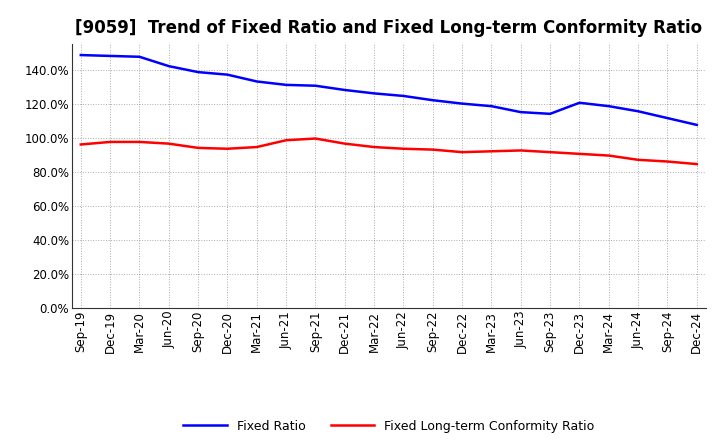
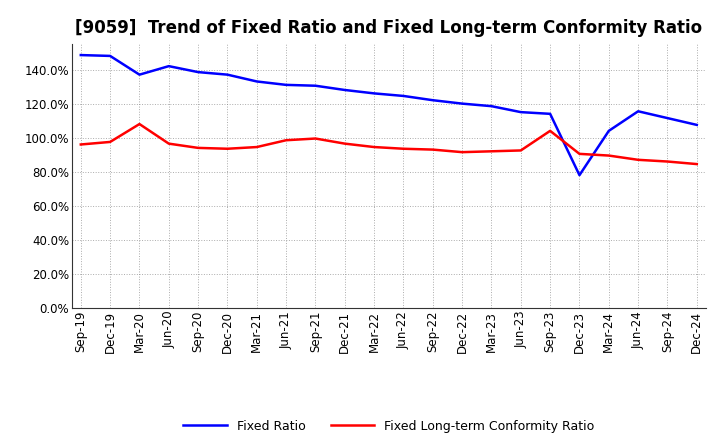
Fixed Ratio/Mar-20: 148% -> 137%
Fixed Long-term Conformity Ratio/Mar-20: 98% -> 108%
Fixed Long-term Conformity Ratio/Sep-23: 92% -> 104%
Fixed Ratio/Dec-23: 120% -> 78%
Fixed Ratio/Mar-24: 118% -> 104%
